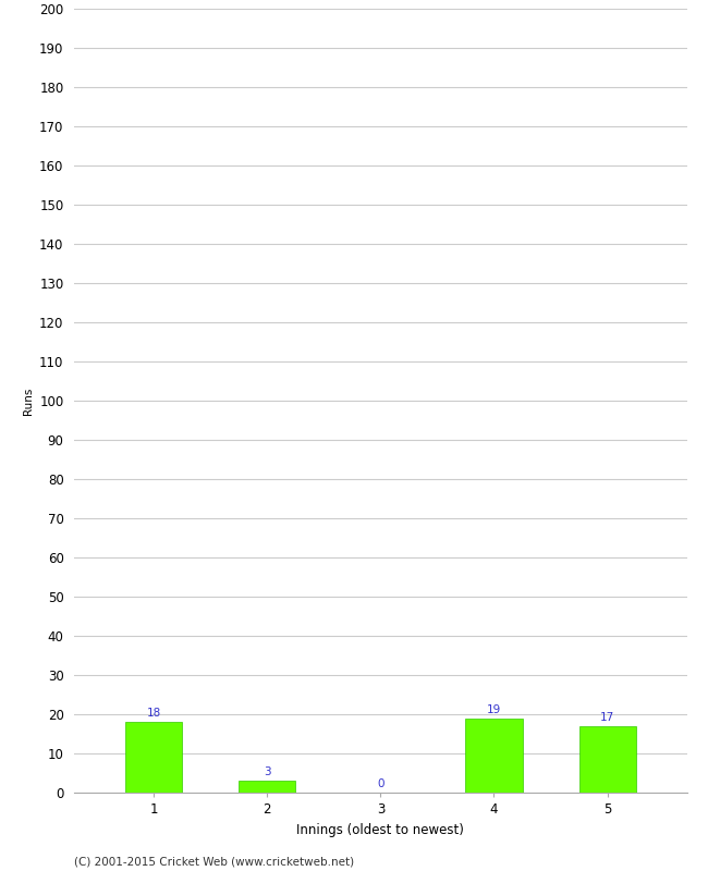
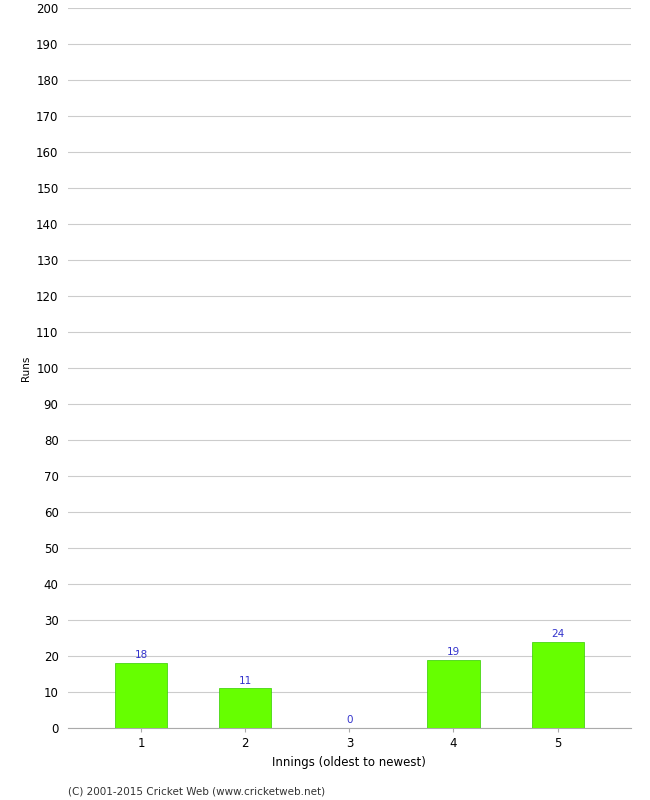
2: 3 -> 11
5: 17 -> 24
